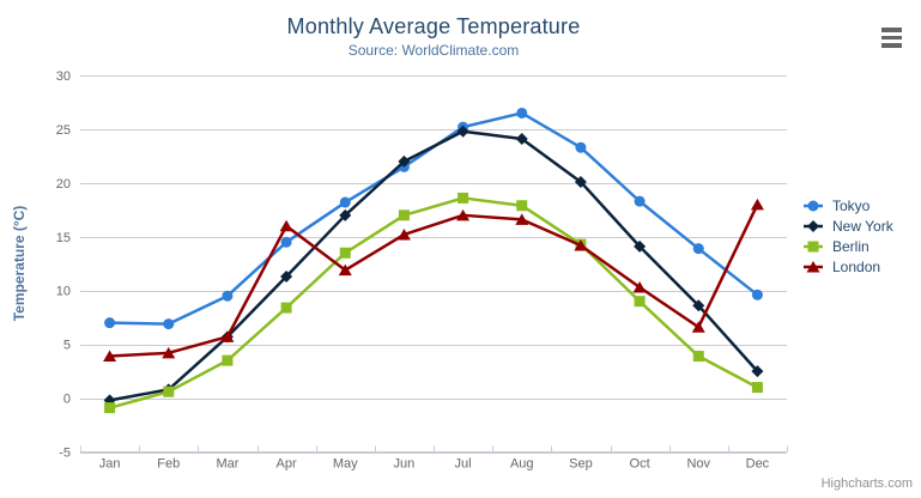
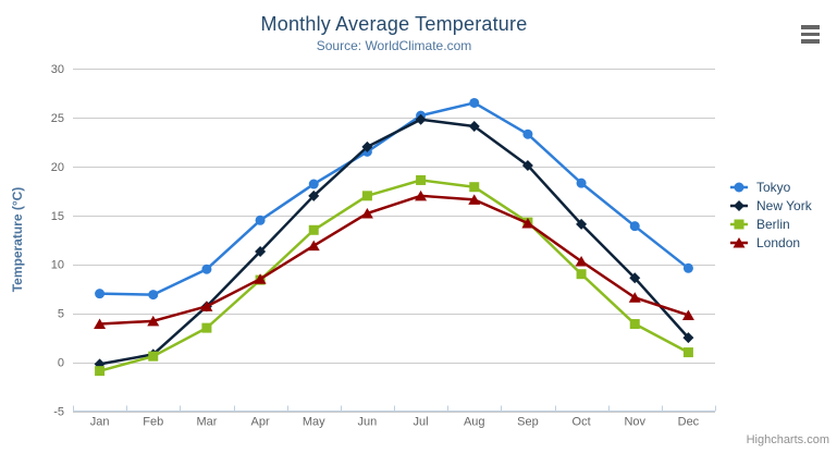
London/Apr: 16 -> 8
London/Dec: 18 -> 5
